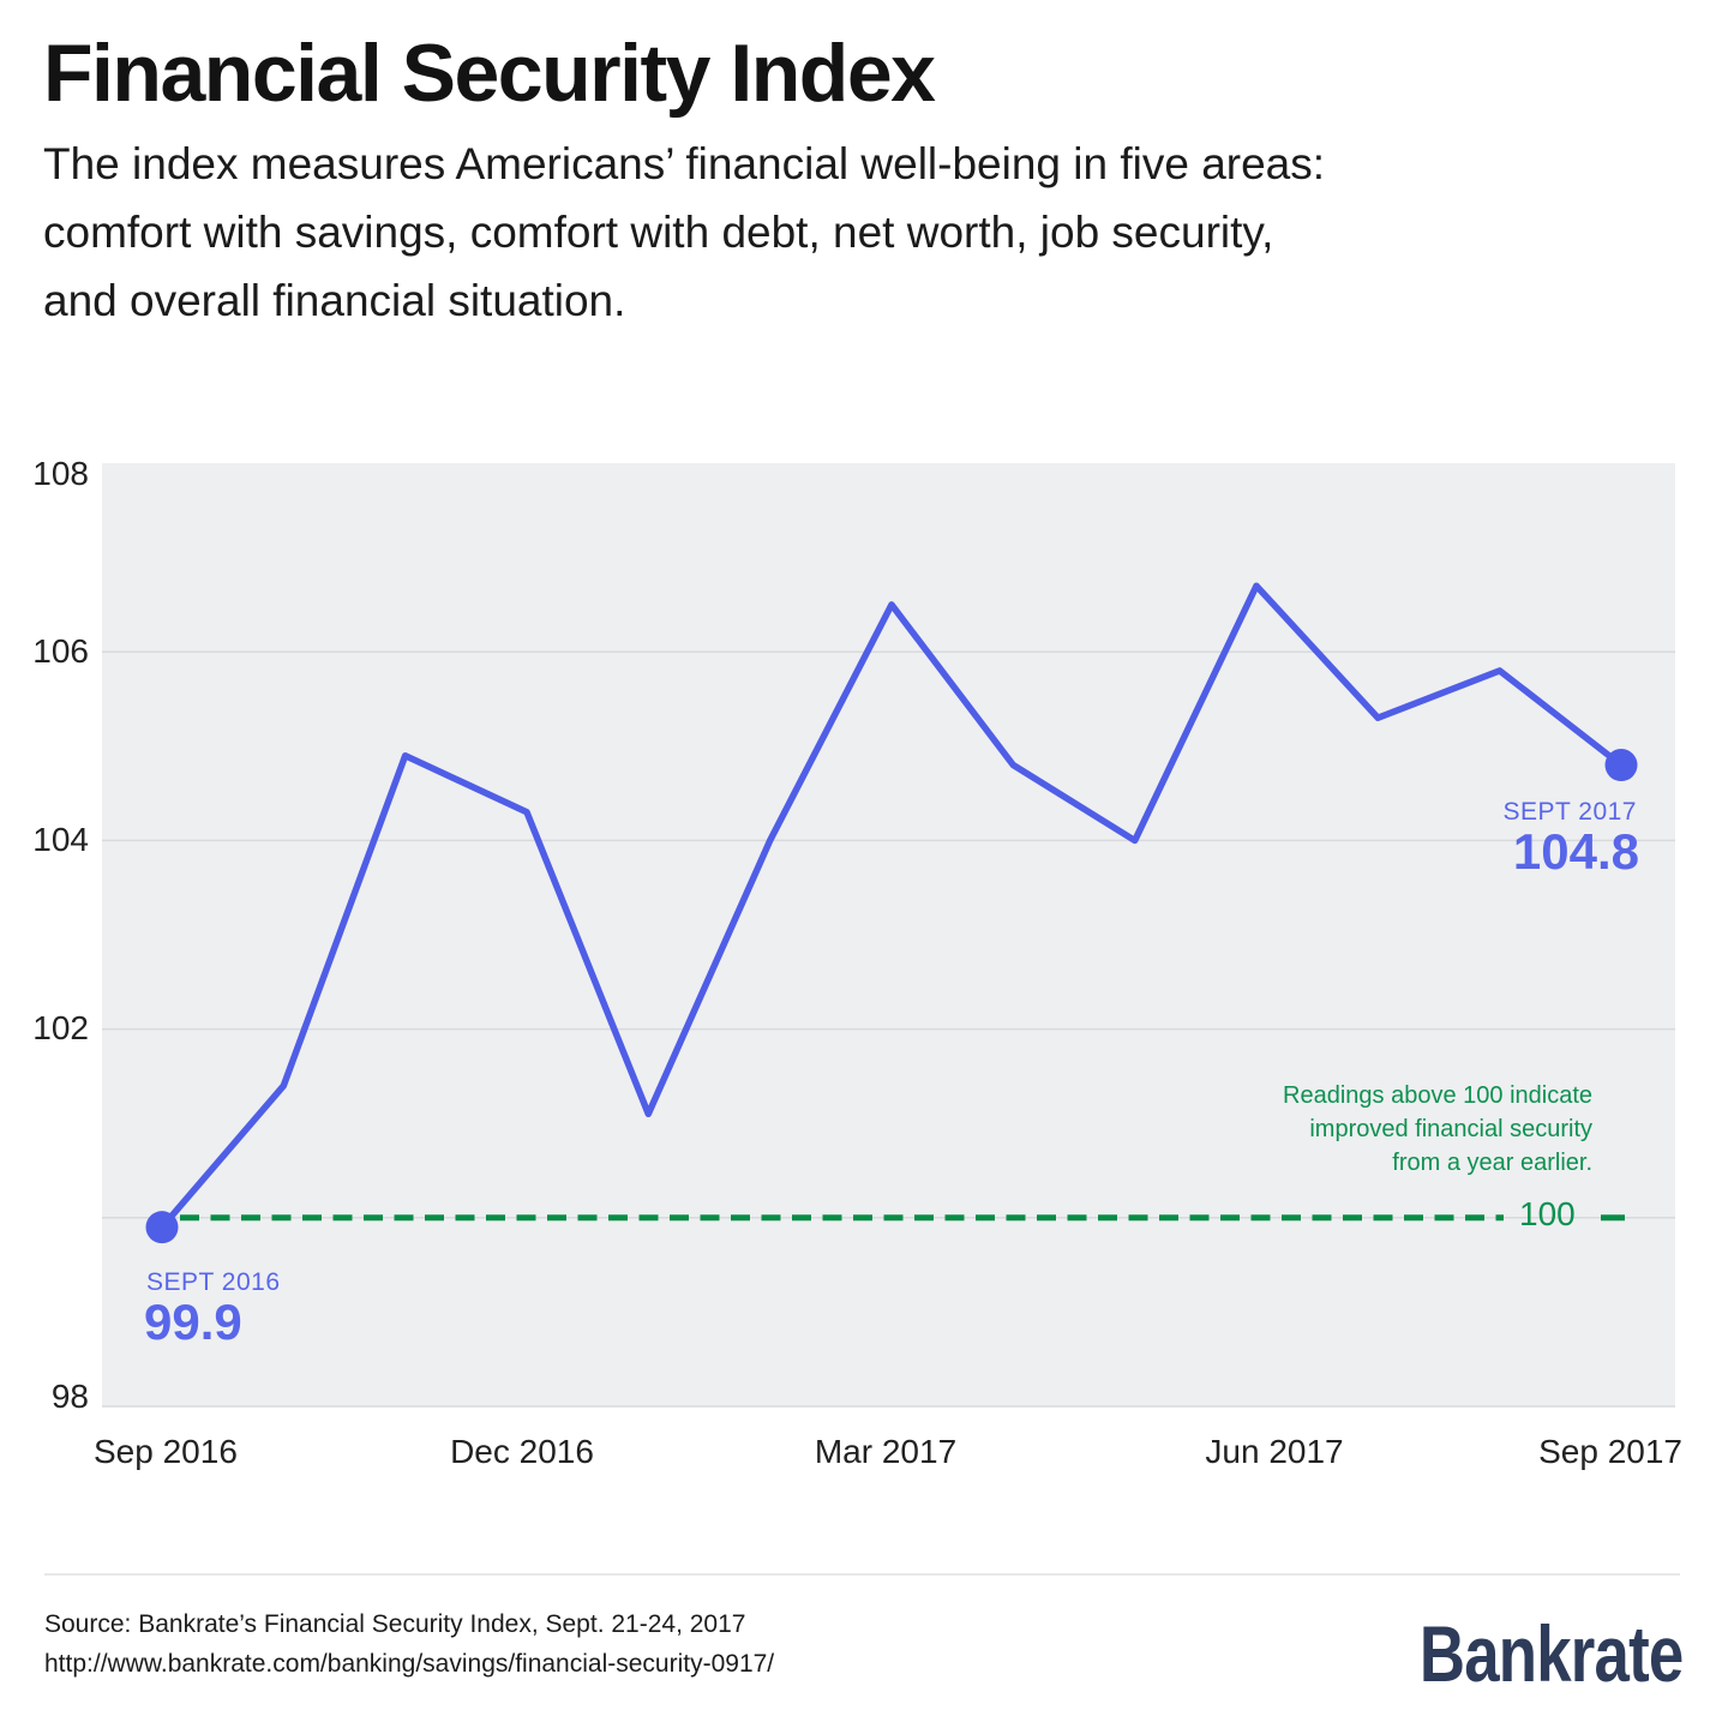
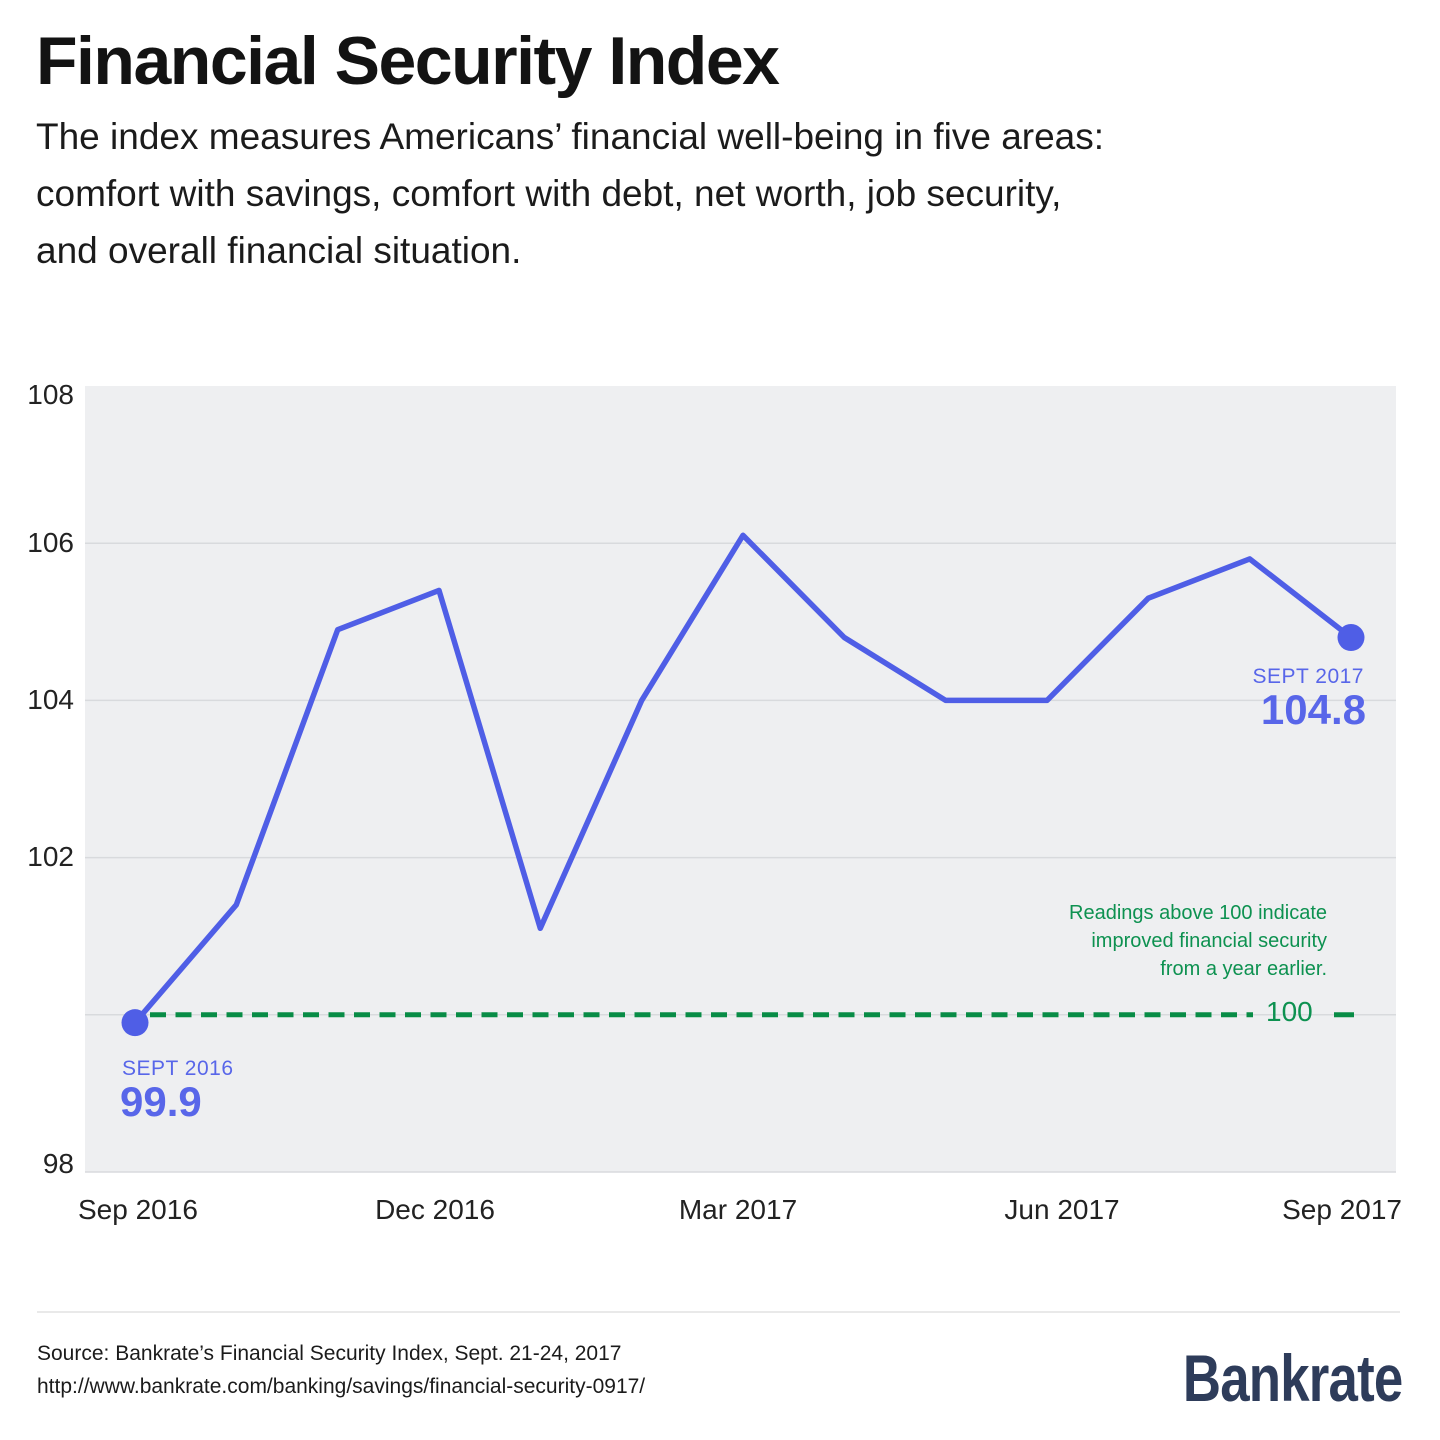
Dec 2016: 104.3 -> 105.4
Mar 2017: 106.5 -> 106.1
Jun 2017: 106.7 -> 104.0
